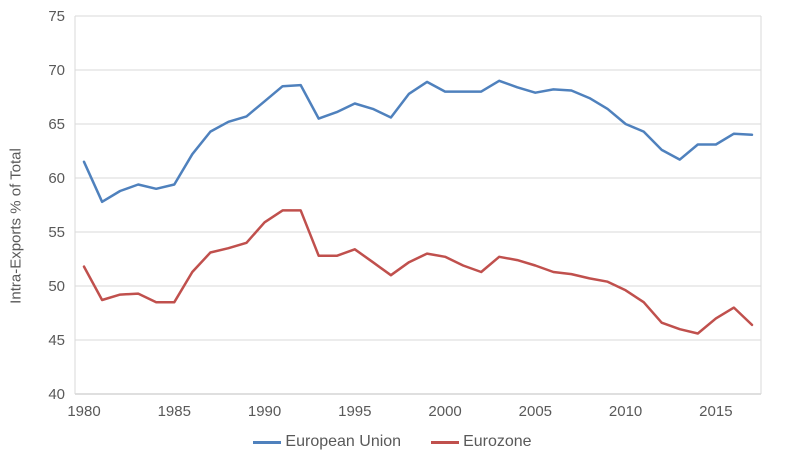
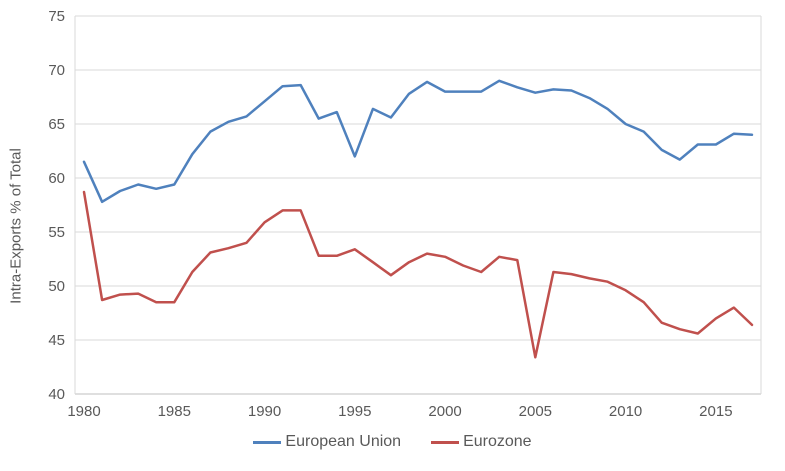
Eurozone/1980: 51.8 -> 58.7
European Union/1995: 66.9 -> 62.0
Eurozone/2005: 51.9 -> 43.4
